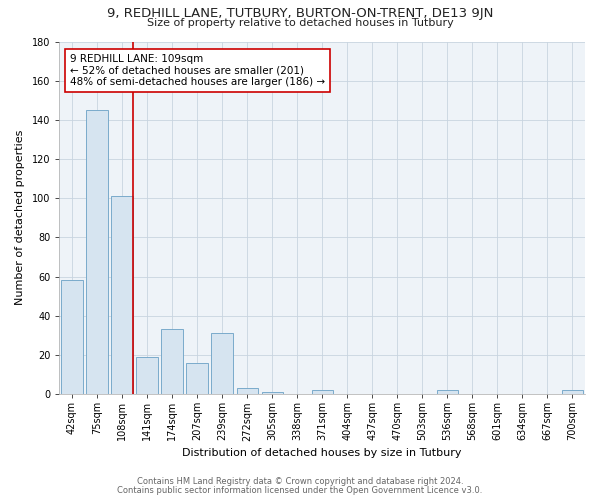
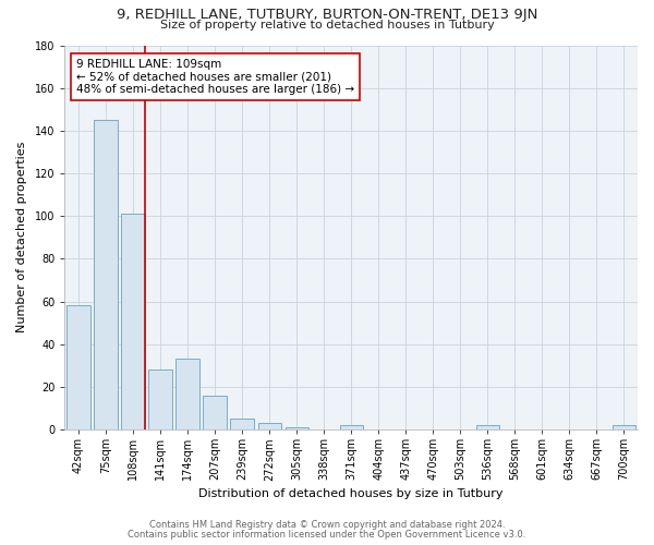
141sqm: 19 -> 28
239sqm: 31 -> 5
